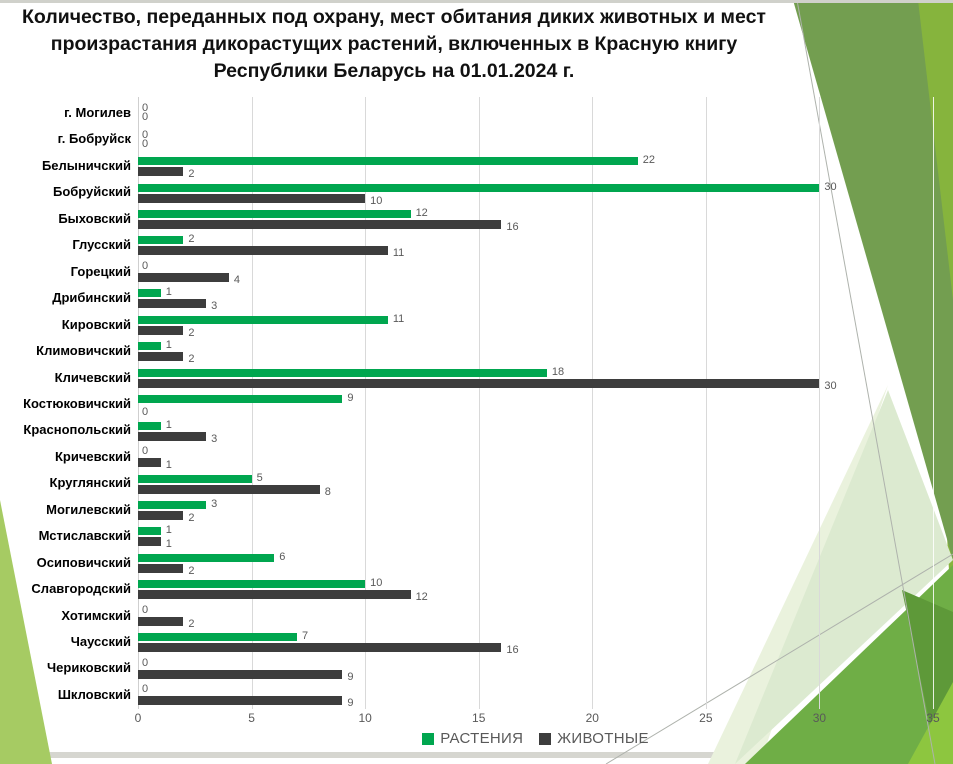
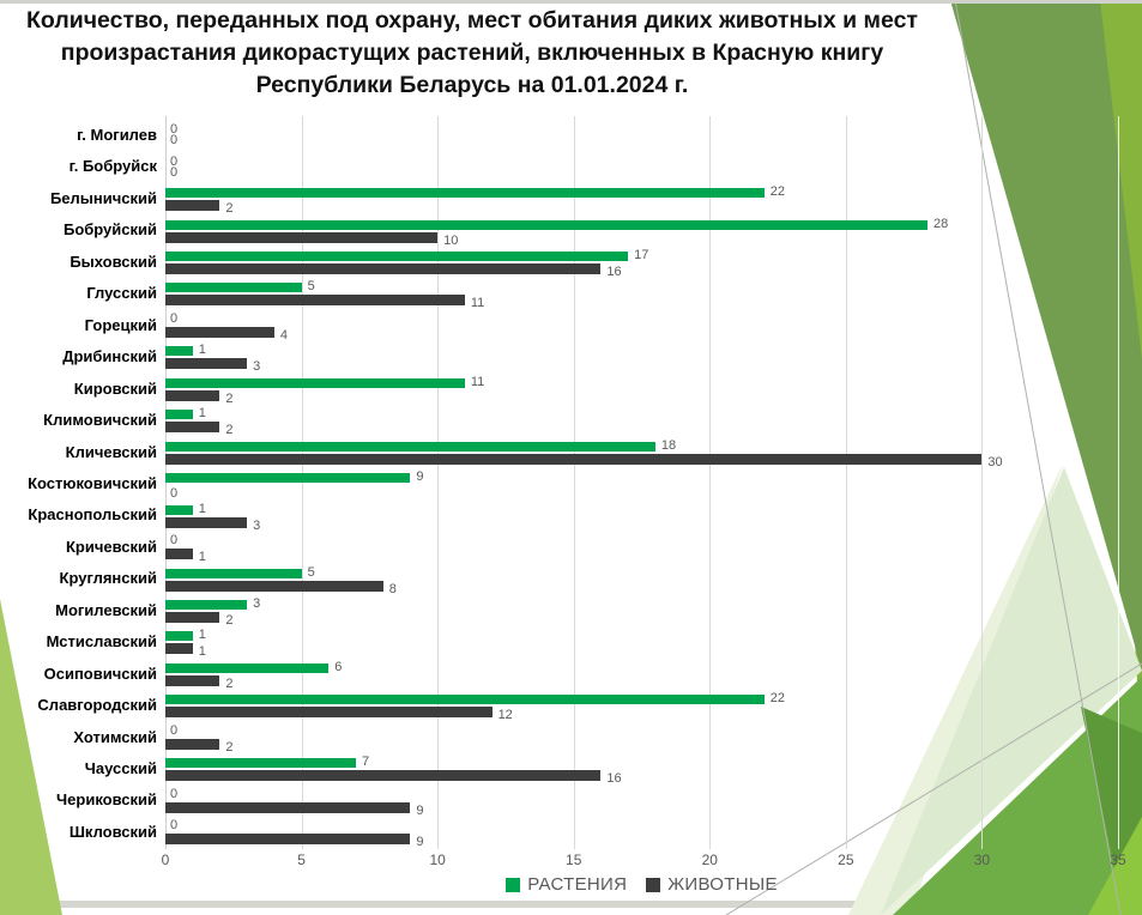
РАСТЕНИЯ/Бобруйский: 30 -> 28
РАСТЕНИЯ/Быховский: 12 -> 17
РАСТЕНИЯ/Глусский: 2 -> 5
РАСТЕНИЯ/Славгородский: 10 -> 22
